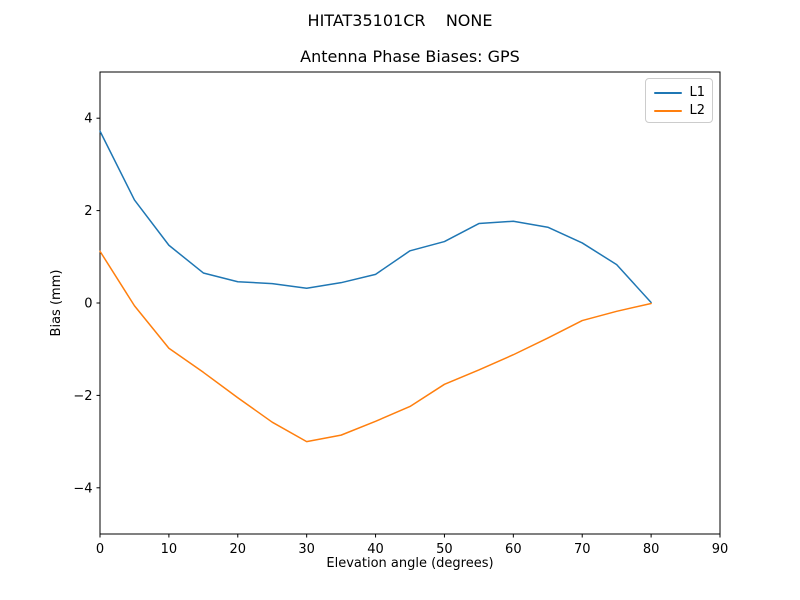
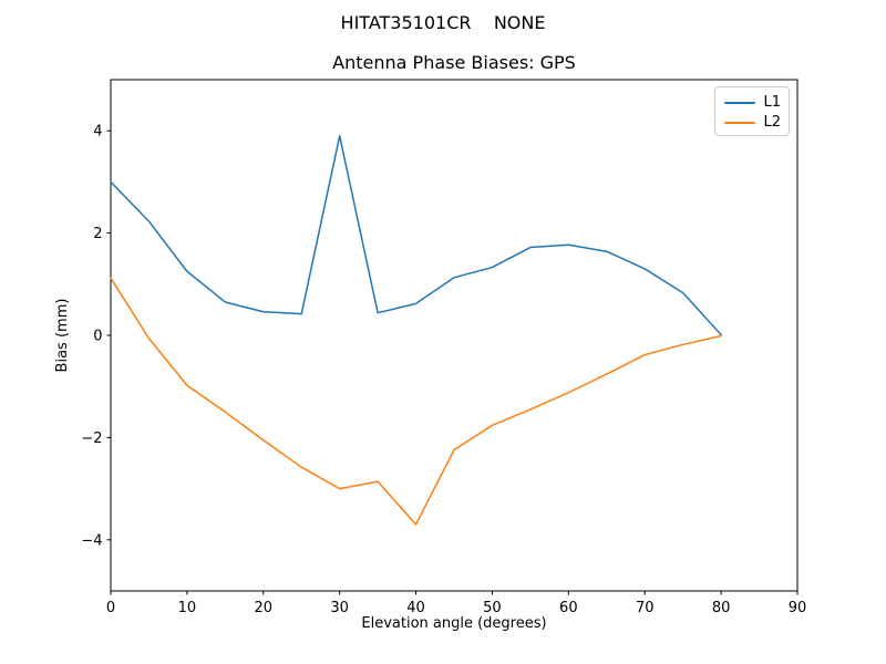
L1/0: 3.7 -> 3.0
L1/30: 0.3 -> 3.9
L2/40: -2.6 -> -3.7
